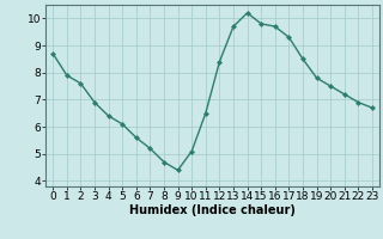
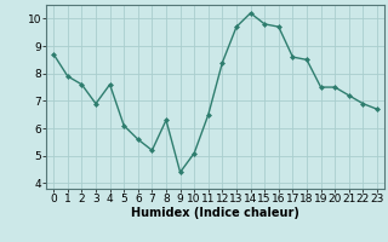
4: 6.4 -> 7.6
8: 4.7 -> 6.3
17: 9.3 -> 8.6
19: 7.8 -> 7.5
